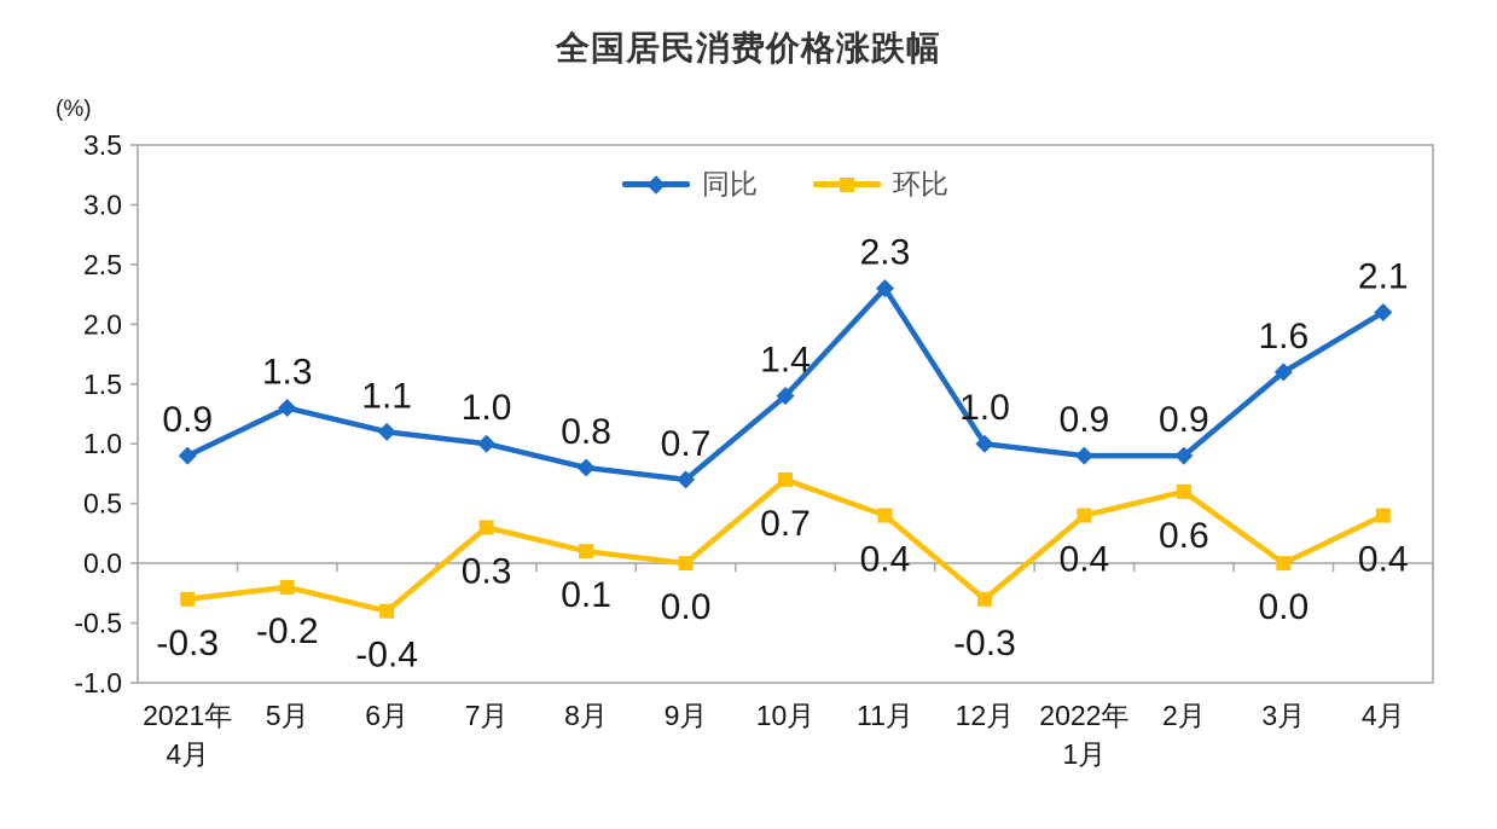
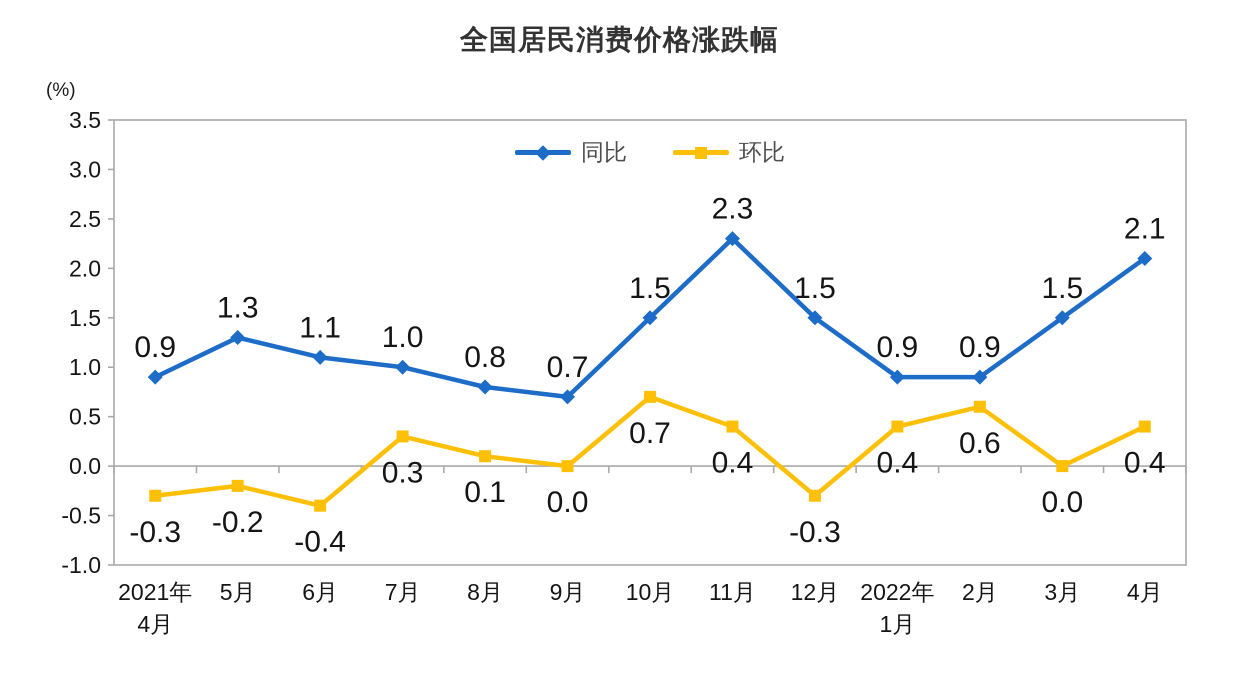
同比/10月: 1.4 -> 1.5
同比/12月: 1.0 -> 1.5
同比/3月: 1.6 -> 1.5
